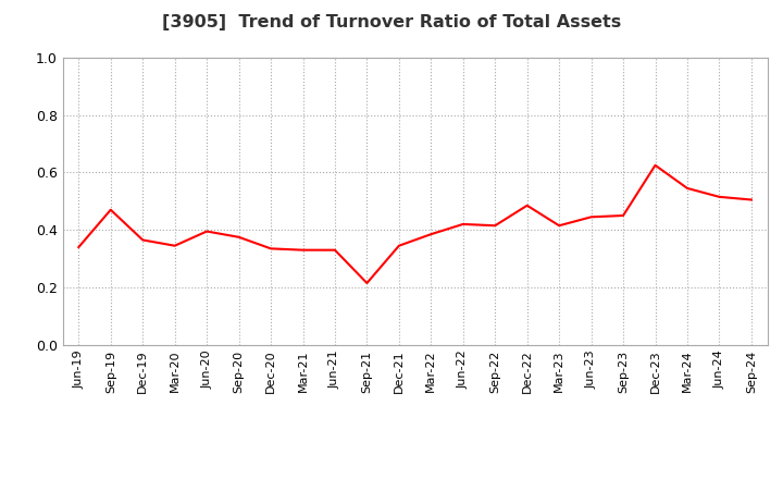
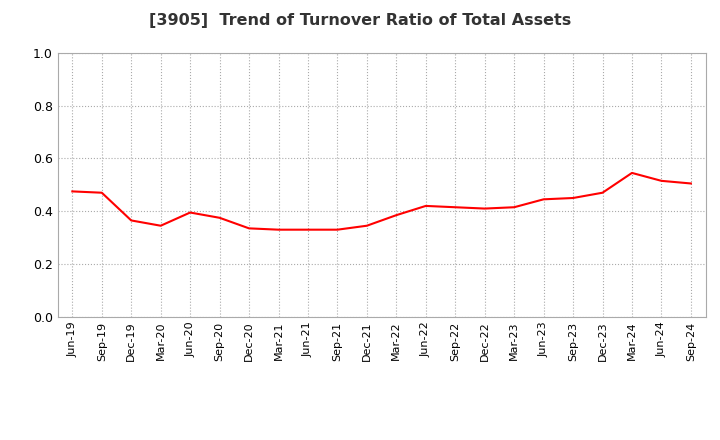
Jun-19: 0.340 -> 0.475
Sep-21: 0.215 -> 0.330
Dec-22: 0.485 -> 0.410
Dec-23: 0.625 -> 0.470
